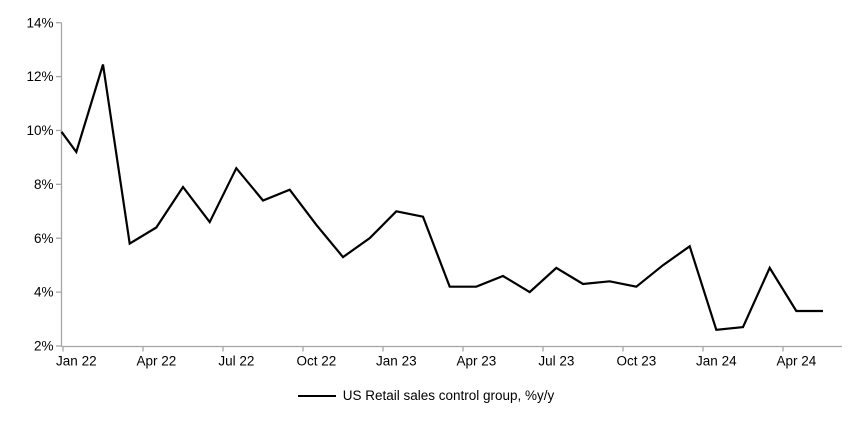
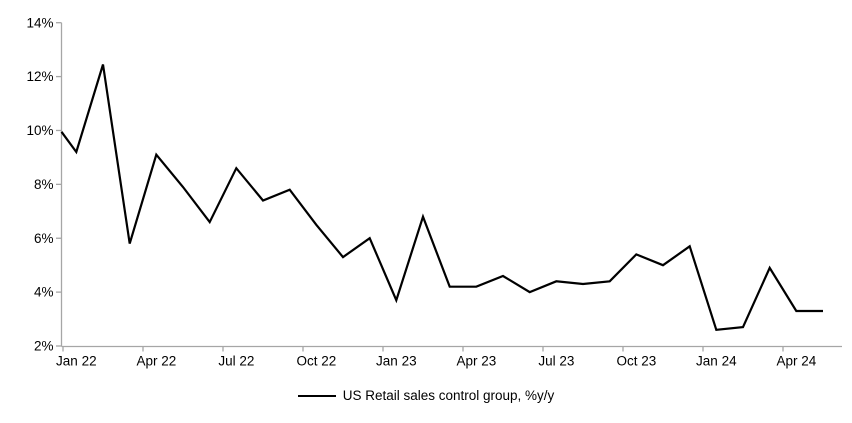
Apr 22: 6.4% -> 9.1%
Jan 23: 7.0% -> 3.7%
Jul 23: 4.9% -> 4.4%
Oct 23: 4.2% -> 5.4%
